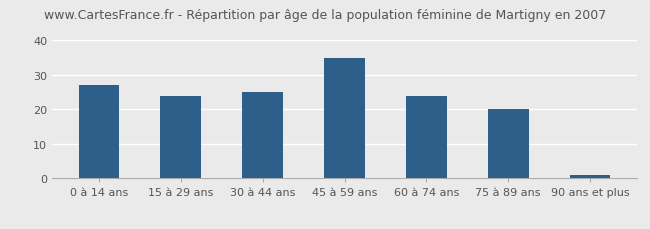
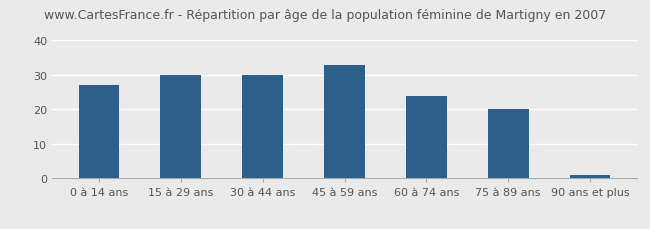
15 à 29 ans: 24 -> 30
30 à 44 ans: 25 -> 30
45 à 59 ans: 35 -> 33
